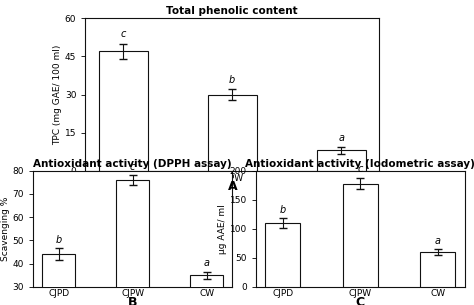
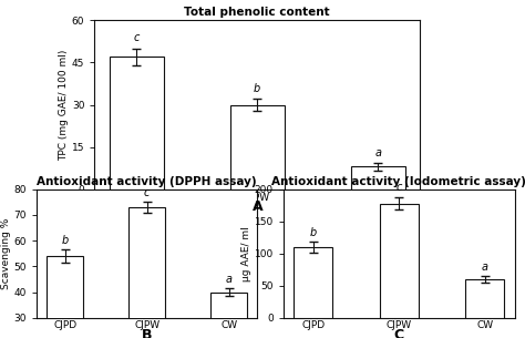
Antioxidant activity (DPPH assay)/CJPD: 44 -> 54
Antioxidant activity (DPPH assay)/CJPW: 76 -> 73
Antioxidant activity (DPPH assay)/CW: 35 -> 40
